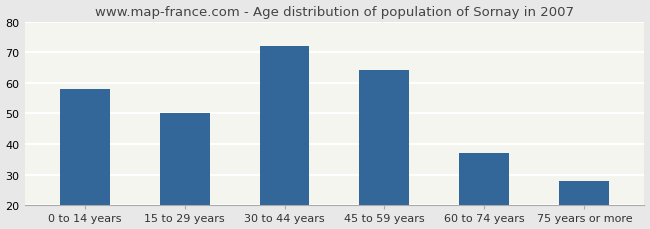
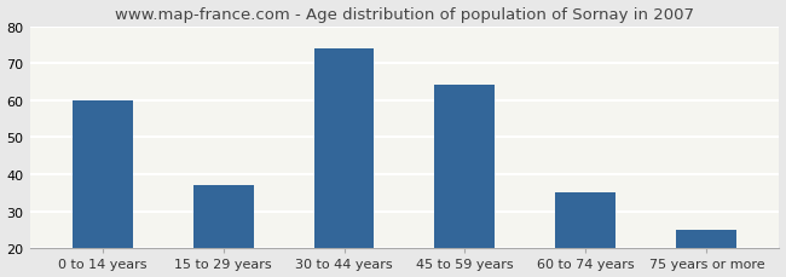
0 to 14 years: 58 -> 60
15 to 29 years: 50 -> 37
30 to 44 years: 72 -> 74
60 to 74 years: 37 -> 35
75 years or more: 28 -> 25
